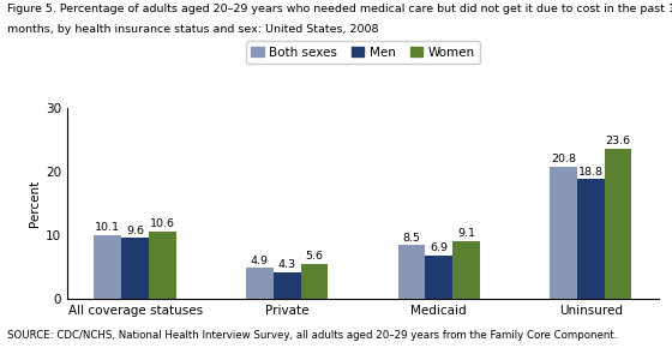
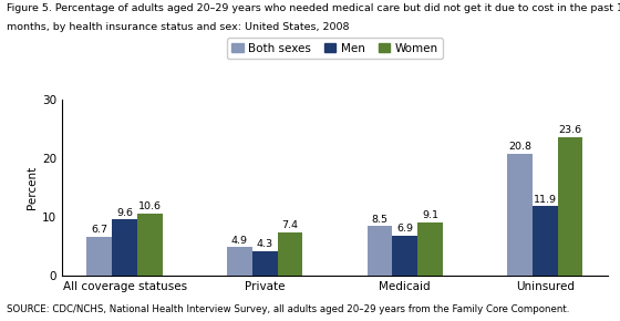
Both sexes/All coverage statuses: 10.1 -> 6.7
Women/Private: 5.6 -> 7.4
Men/Uninsured: 18.8 -> 11.9
